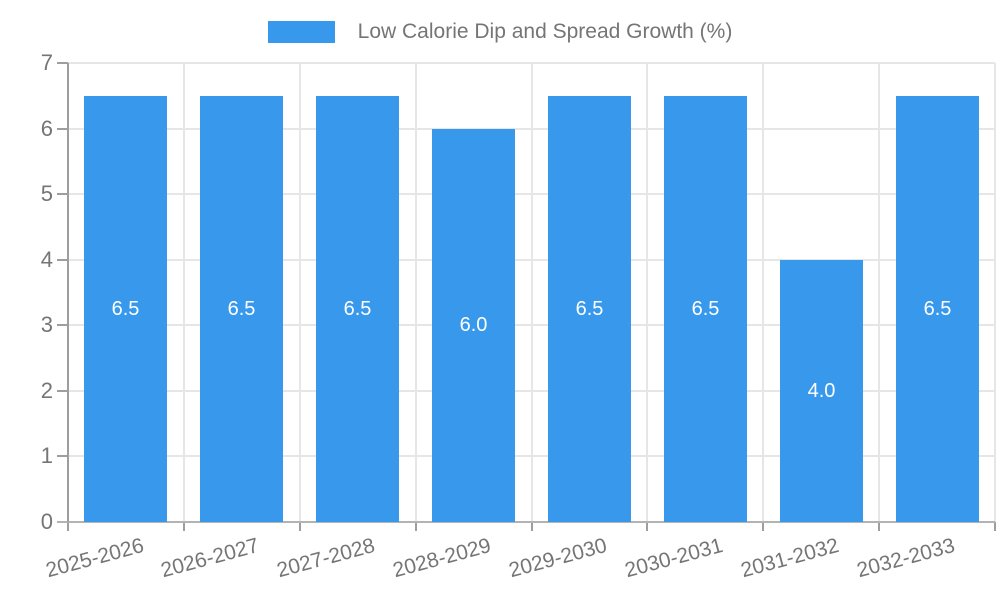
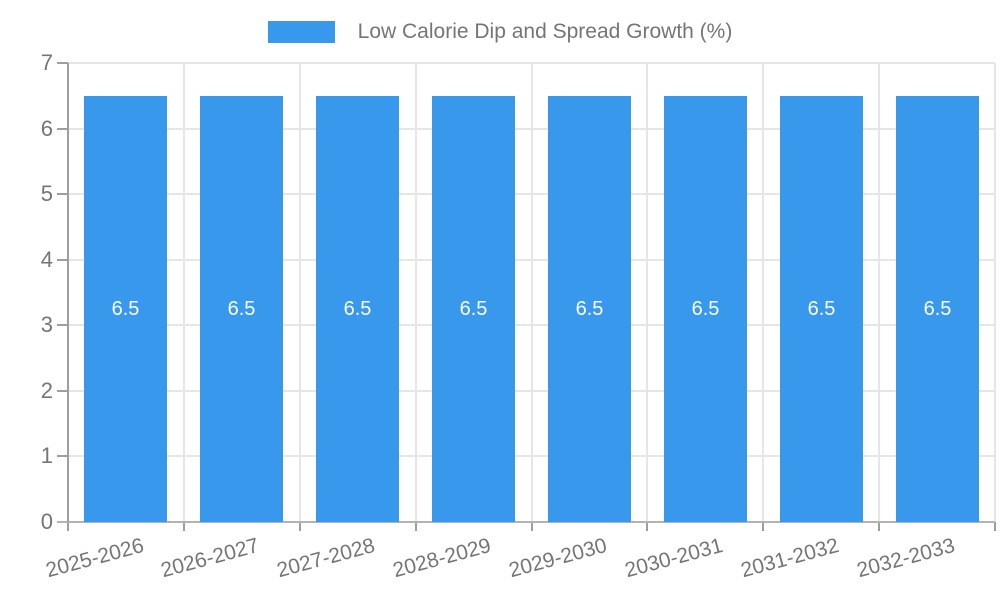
2028-2029: 6.0 -> 6.5
2031-2032: 4.0 -> 6.5
